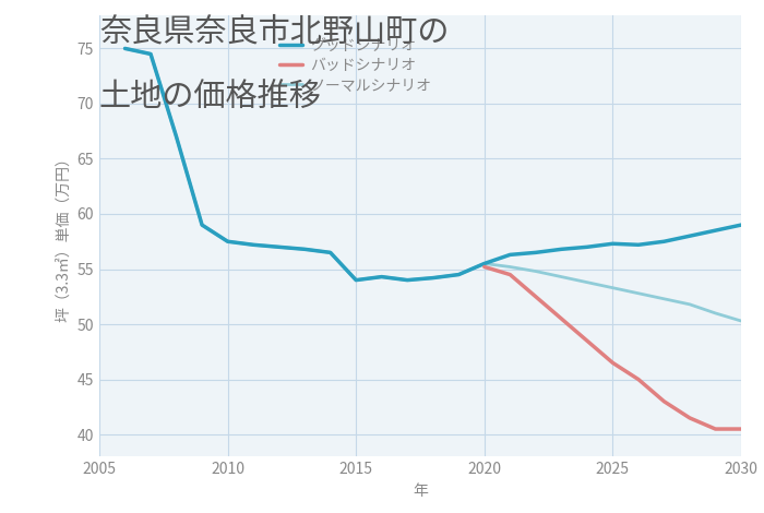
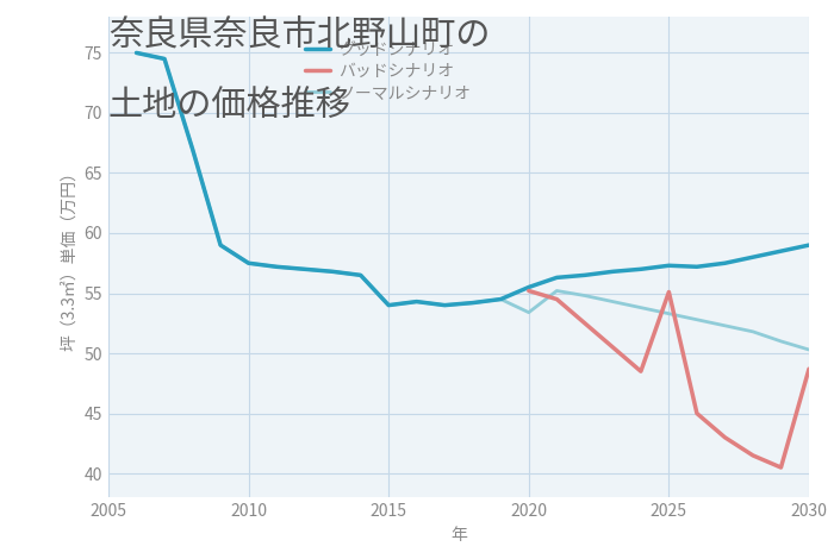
ノーマルシナリオ/2020: 55.5 -> 53.4
バッドシナリオ/2025: 46.5 -> 55.1
バッドシナリオ/2030: 40.5 -> 48.7
